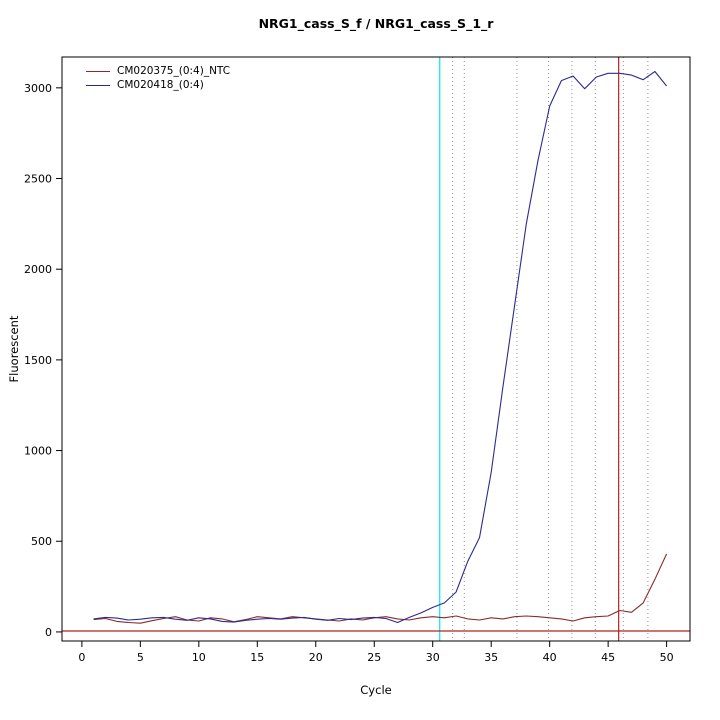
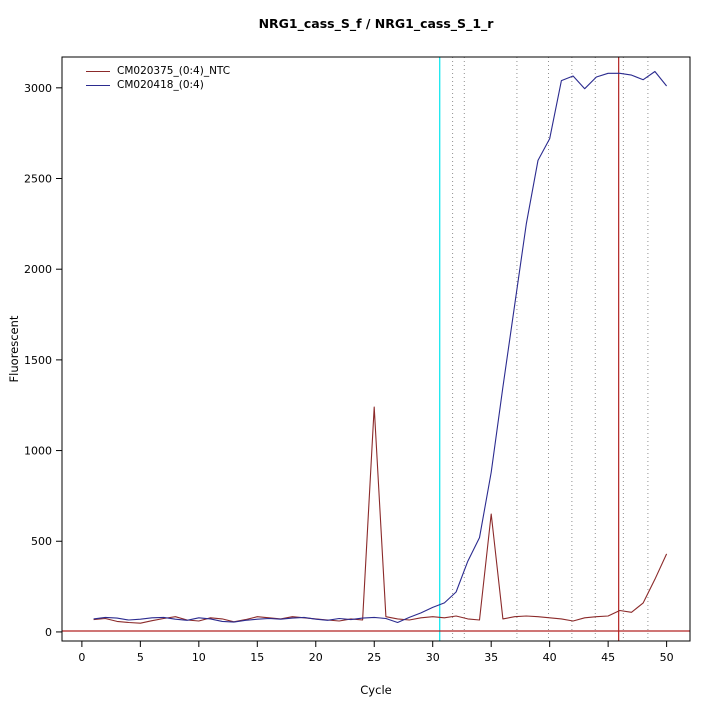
CM020375_(0:4)_NTC/25: 80 -> 1240
CM020375_(0:4)_NTC/35: 80 -> 650
CM020418_(0:4)/40: 2900 -> 2720
